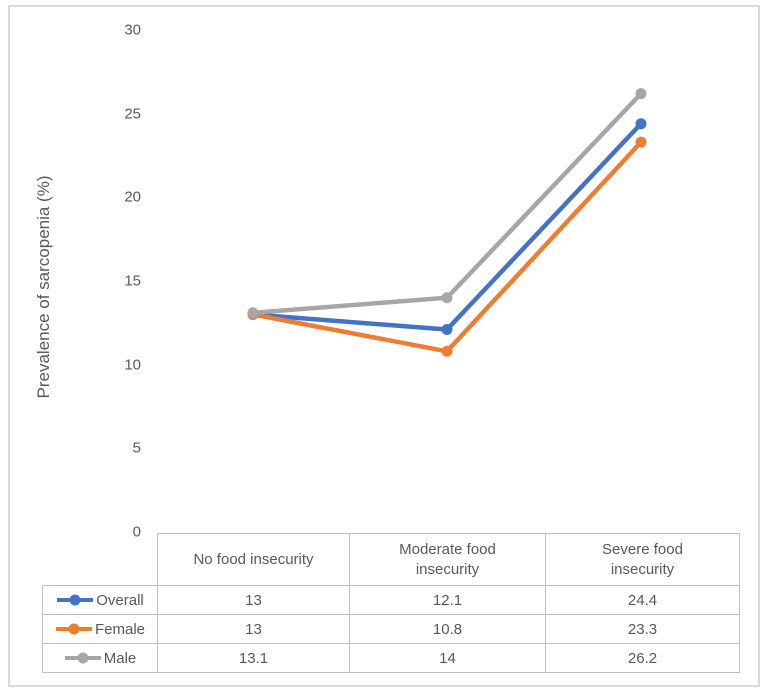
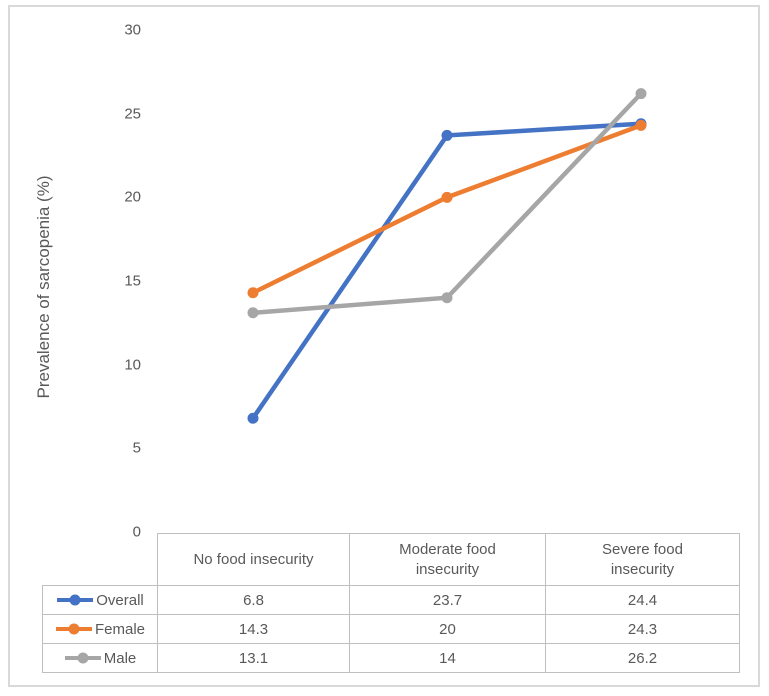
Overall/No food insecurity: 13 -> 6.8
Female/No food insecurity: 13 -> 14.3
Overall/Moderate food insecurity: 12.1 -> 23.7
Female/Moderate food insecurity: 10.8 -> 20
Female/Severe food insecurity: 23.3 -> 24.3
